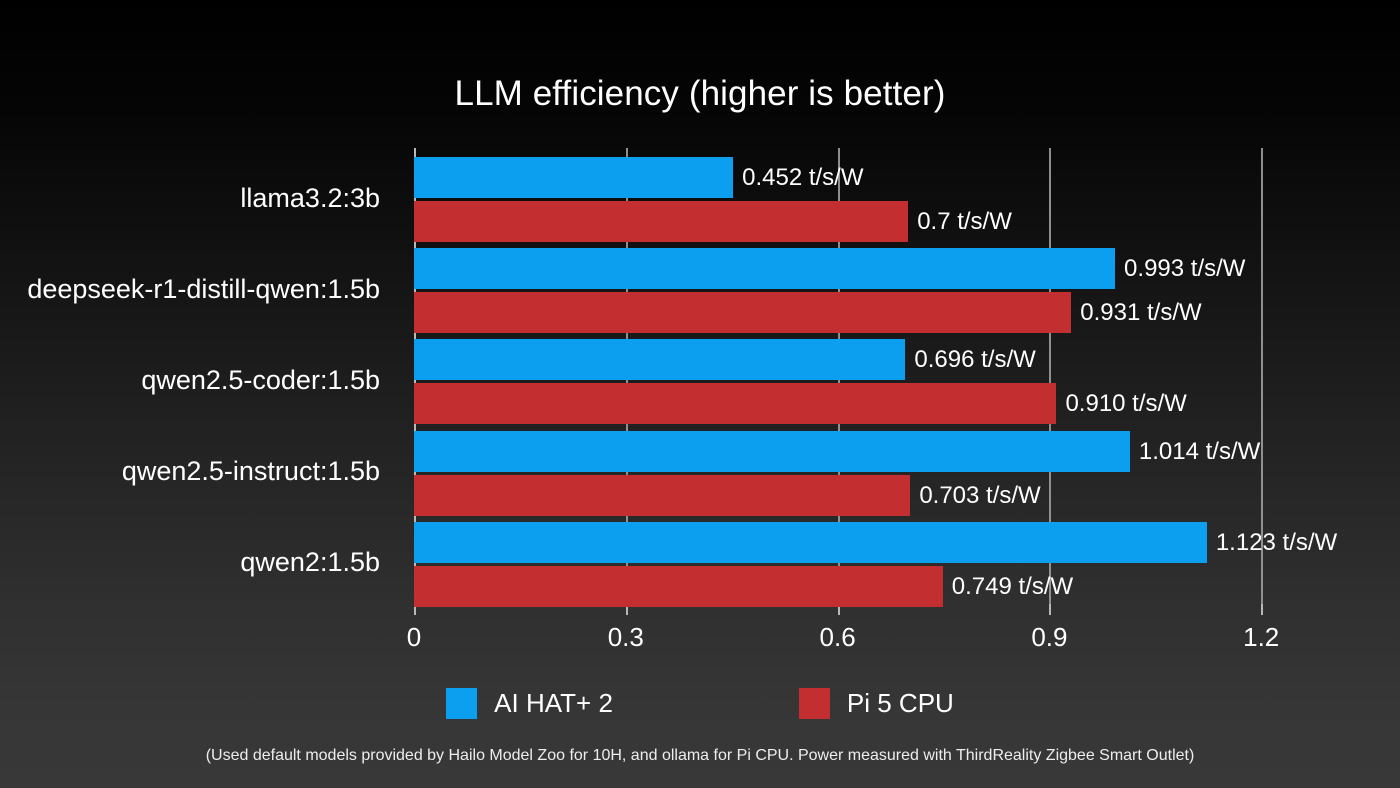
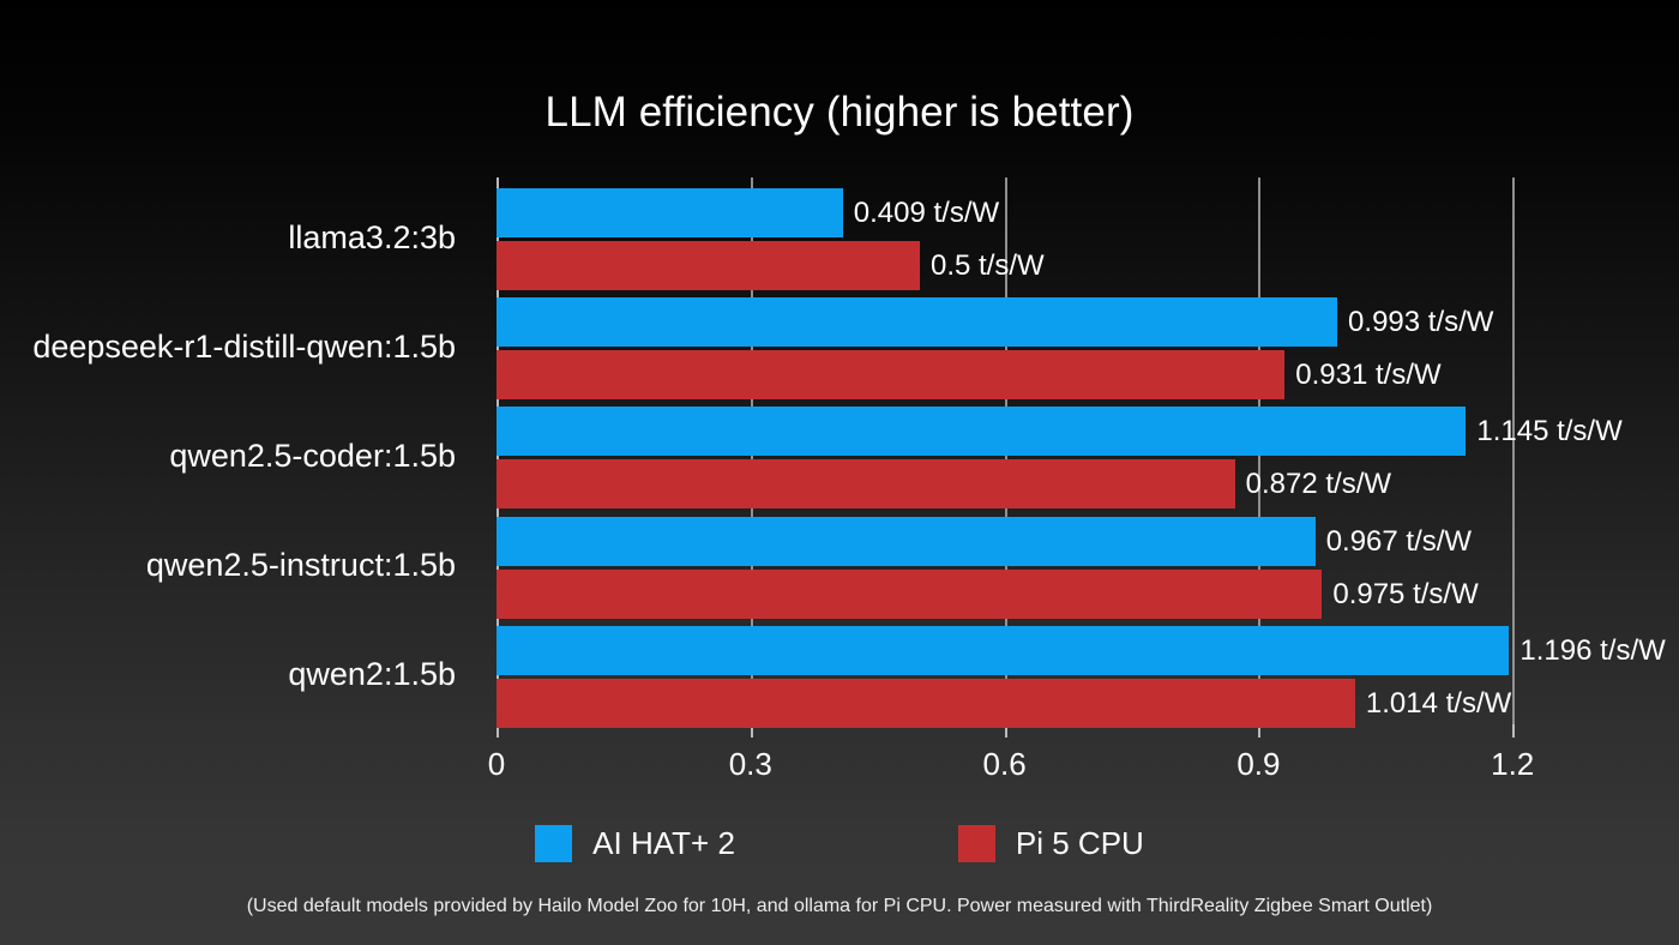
AI HAT+ 2/llama3.2:3b: 0.452 -> 0.409
Pi 5 CPU/llama3.2:3b: 0.7 -> 0.5
AI HAT+ 2/qwen2.5-coder:1.5b: 0.696 -> 1.145
Pi 5 CPU/qwen2.5-coder:1.5b: 0.910 -> 0.872
AI HAT+ 2/qwen2.5-instruct:1.5b: 1.014 -> 0.967
Pi 5 CPU/qwen2.5-instruct:1.5b: 0.703 -> 0.975
AI HAT+ 2/qwen2:1.5b: 1.123 -> 1.196
Pi 5 CPU/qwen2:1.5b: 0.749 -> 1.014
